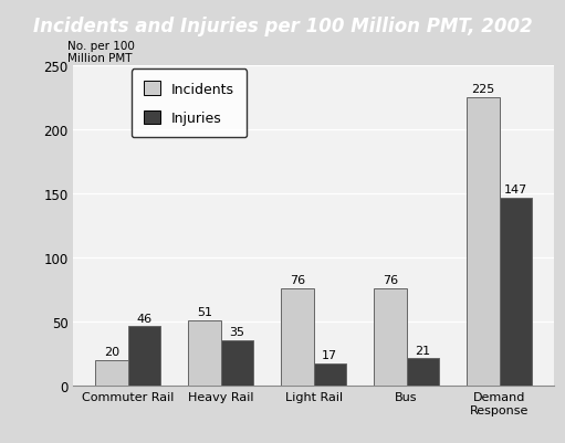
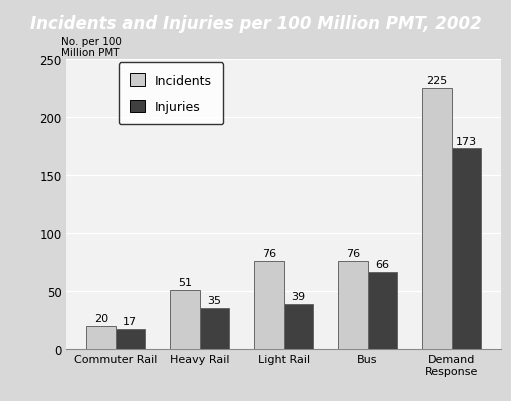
Injuries/Commuter Rail: 46 -> 17
Injuries/Light Rail: 17 -> 39
Injuries/Bus: 21 -> 66
Injuries/Demand Response: 147 -> 173
